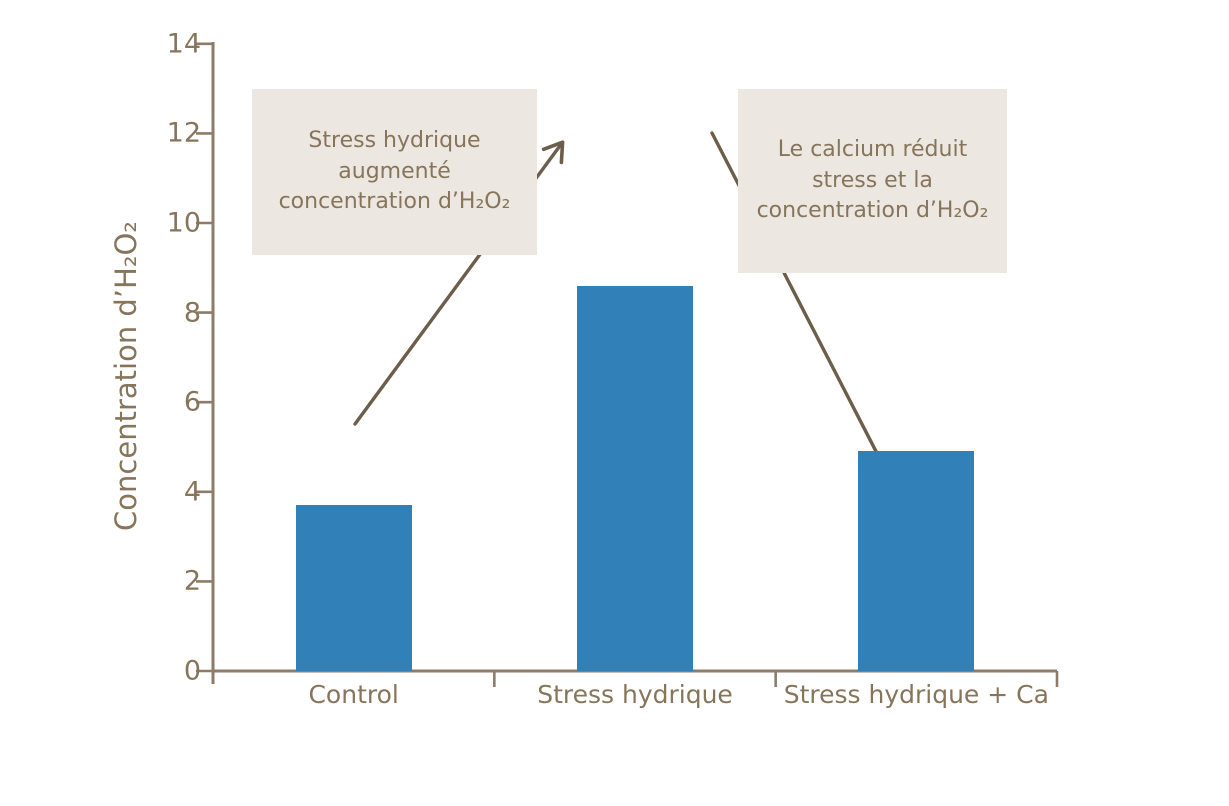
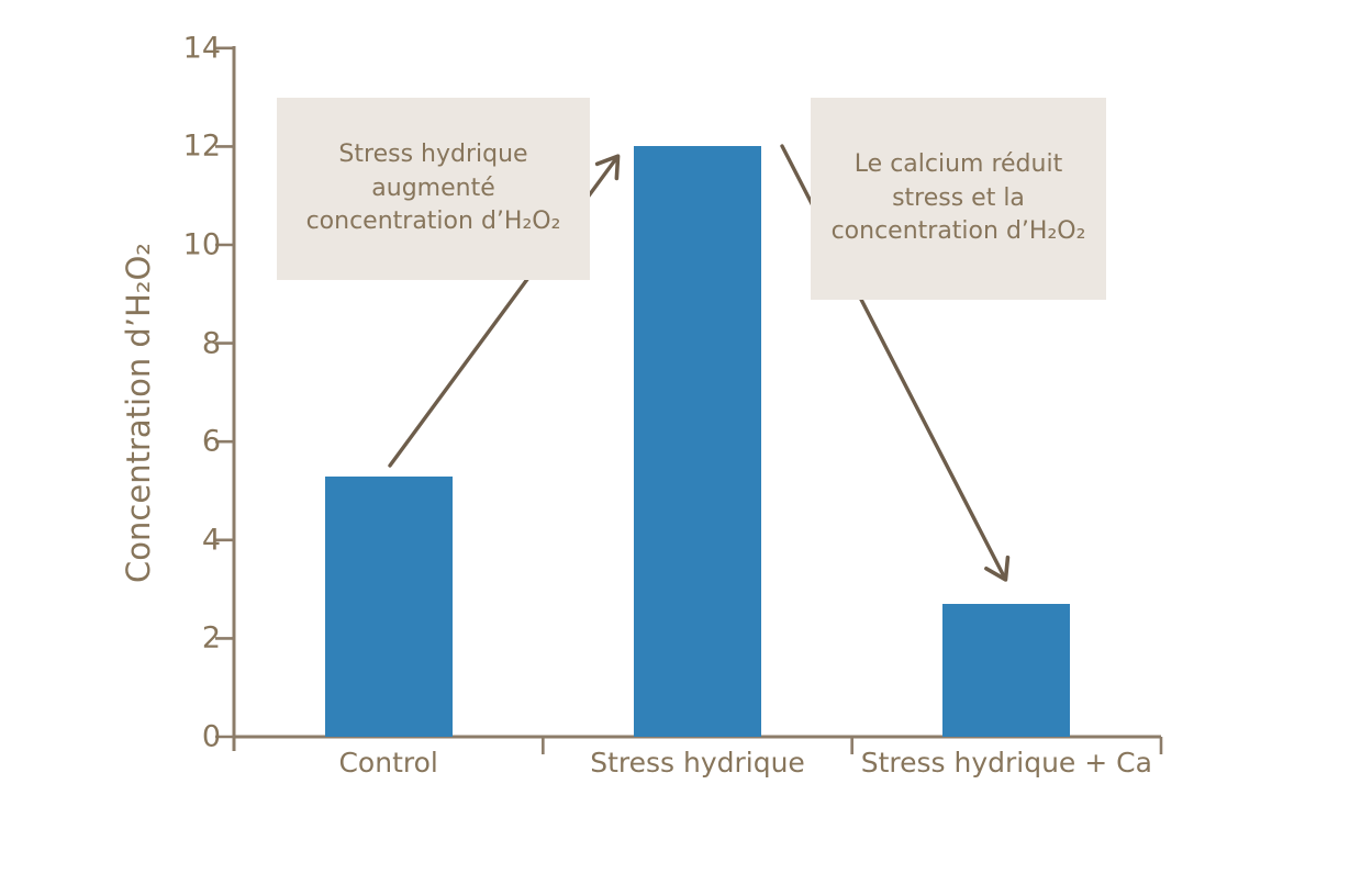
Control: 3.7 -> 5.3
Stress hydrique: 8.6 -> 12.0
Stress hydrique + Ca: 4.9 -> 2.7
